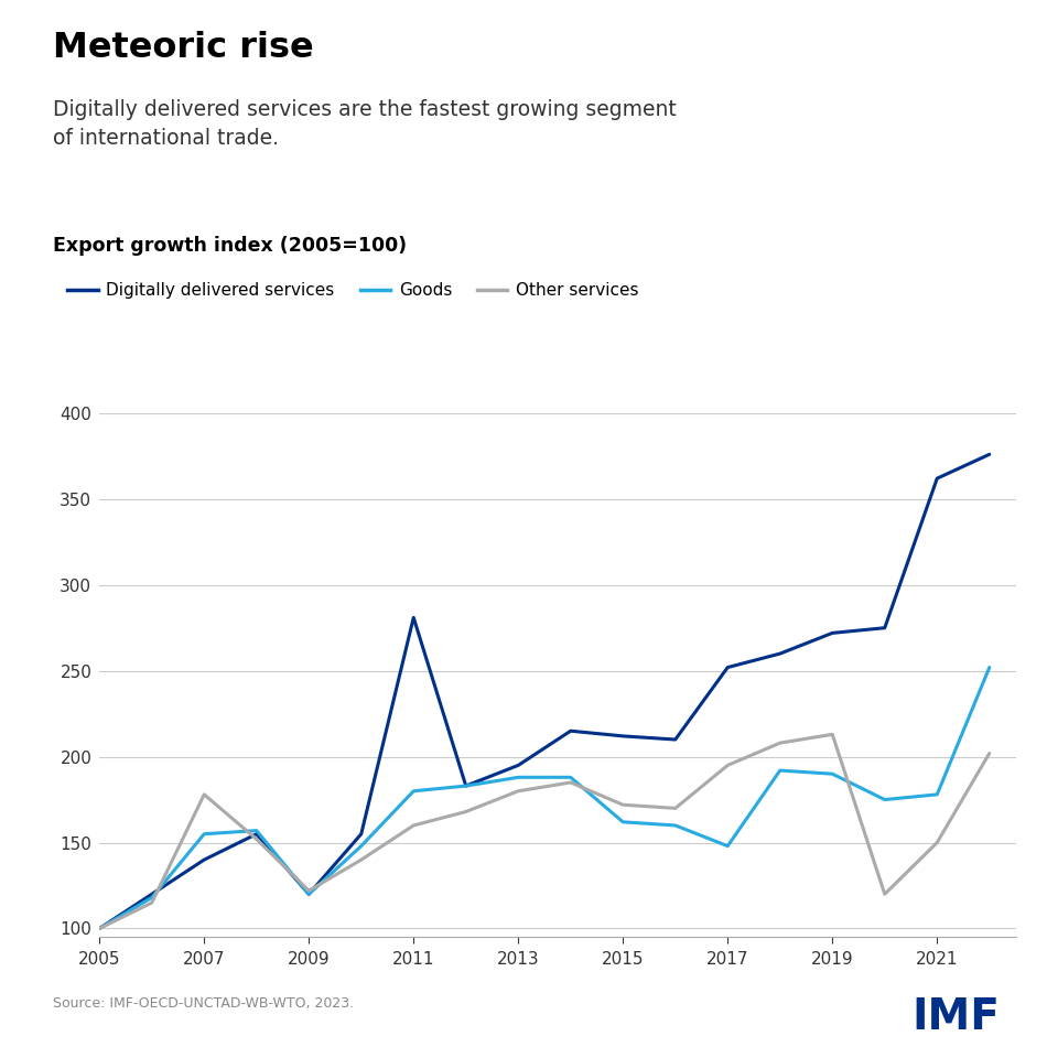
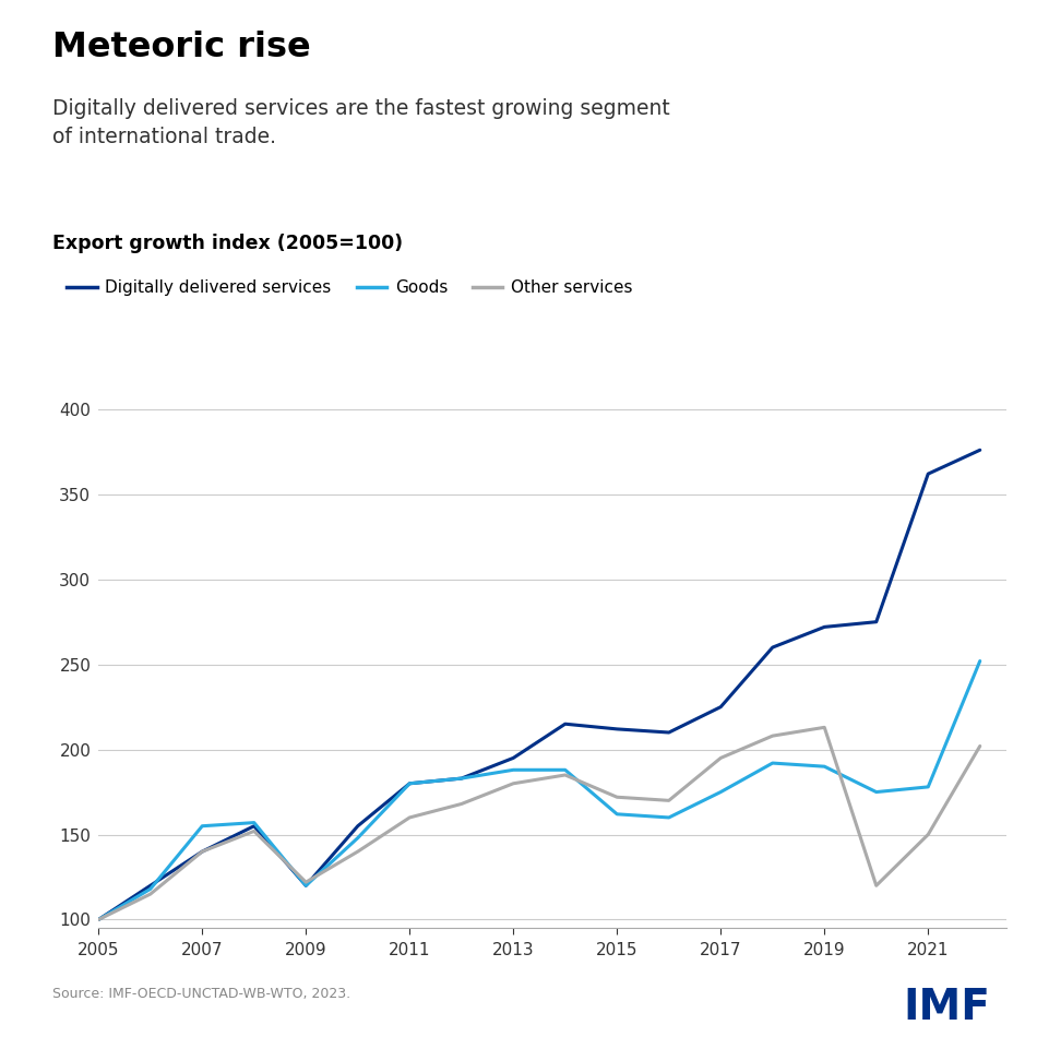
Other services/2007: 178 -> 140
Digitally delivered services/2011: 281 -> 180
Digitally delivered services/2017: 252 -> 225
Goods/2017: 148 -> 175
